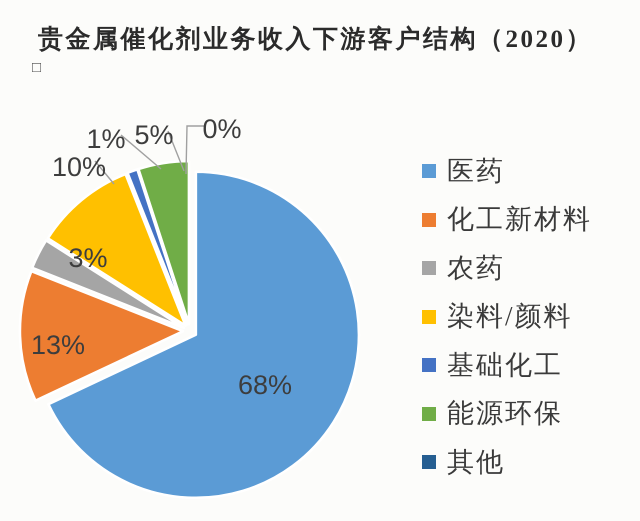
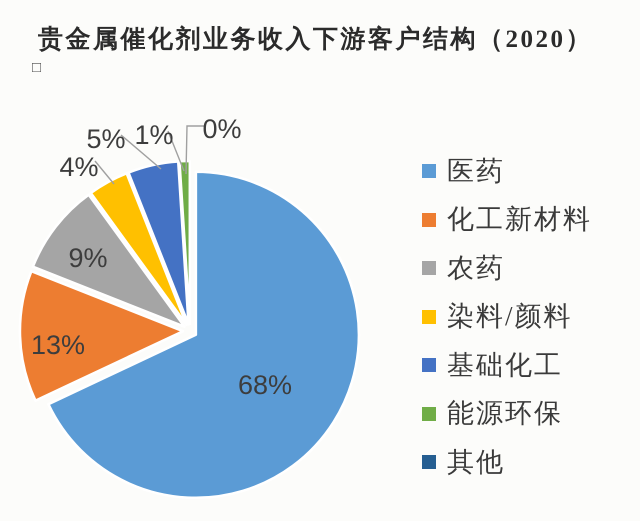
农药: 3% -> 9%
染料/颜料: 10% -> 4%
基础化工: 1% -> 5%
能源环保: 5% -> 1%
